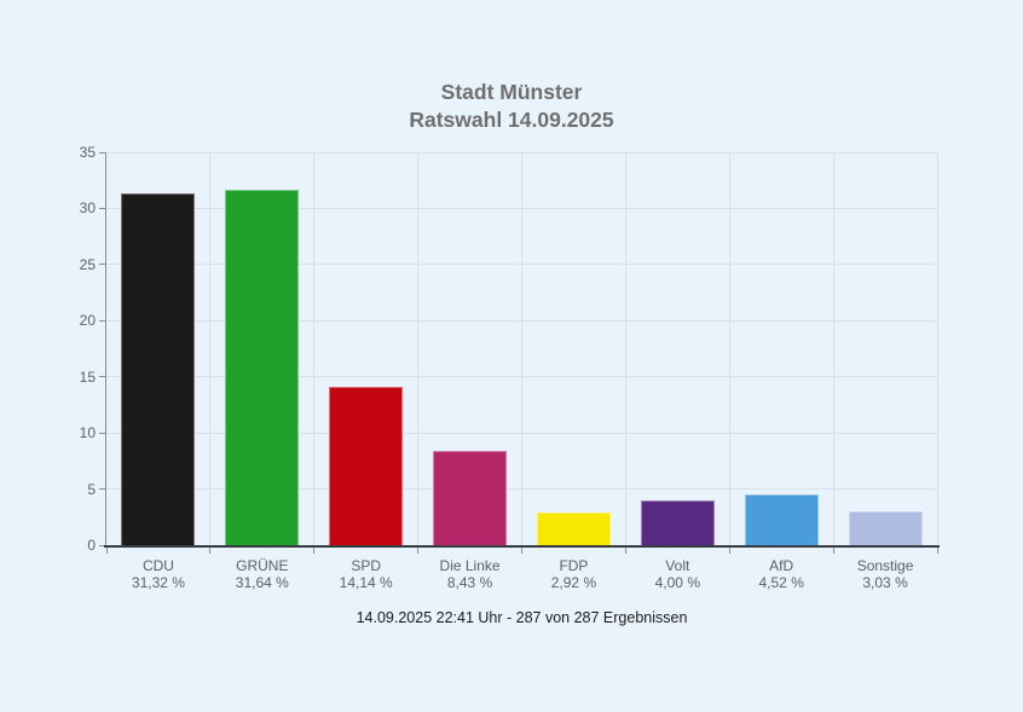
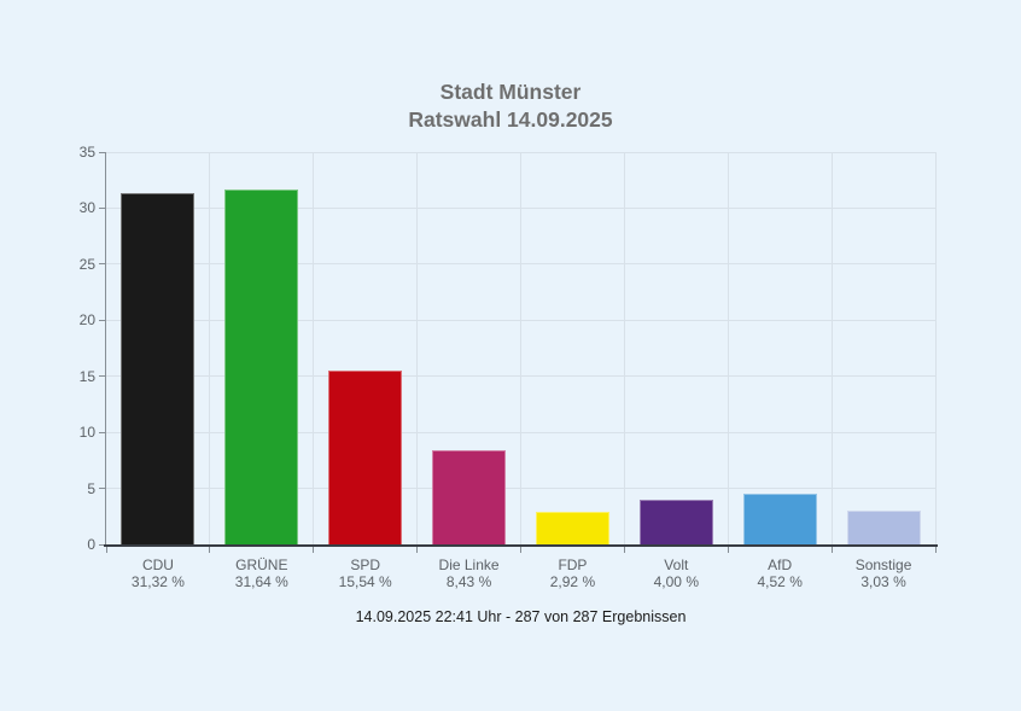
SPD: 14,14 -> 15,54
